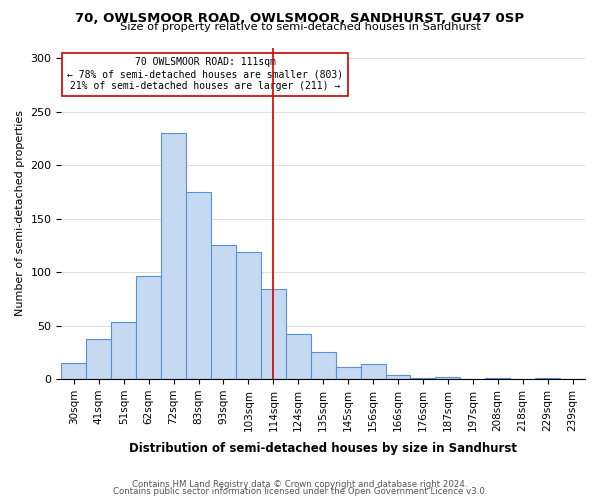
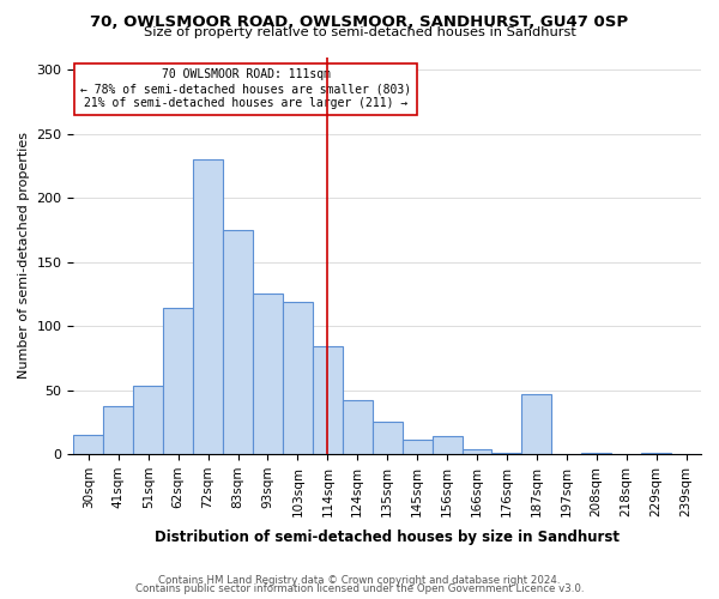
62sqm: 96 -> 114
187sqm: 2 -> 47
